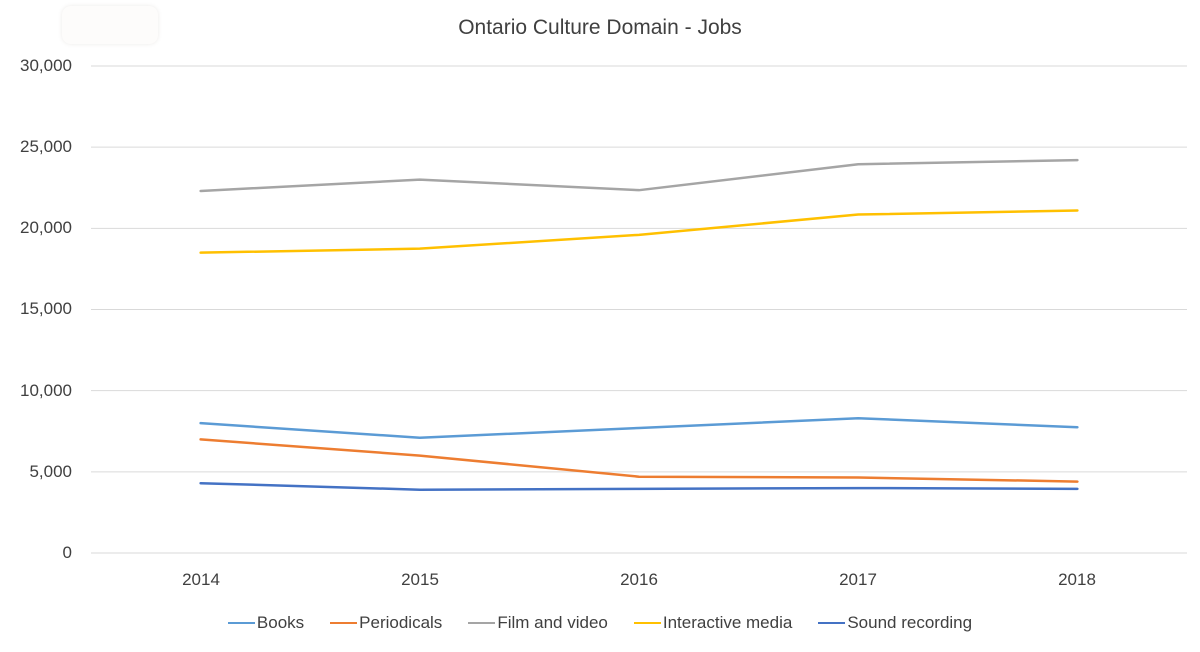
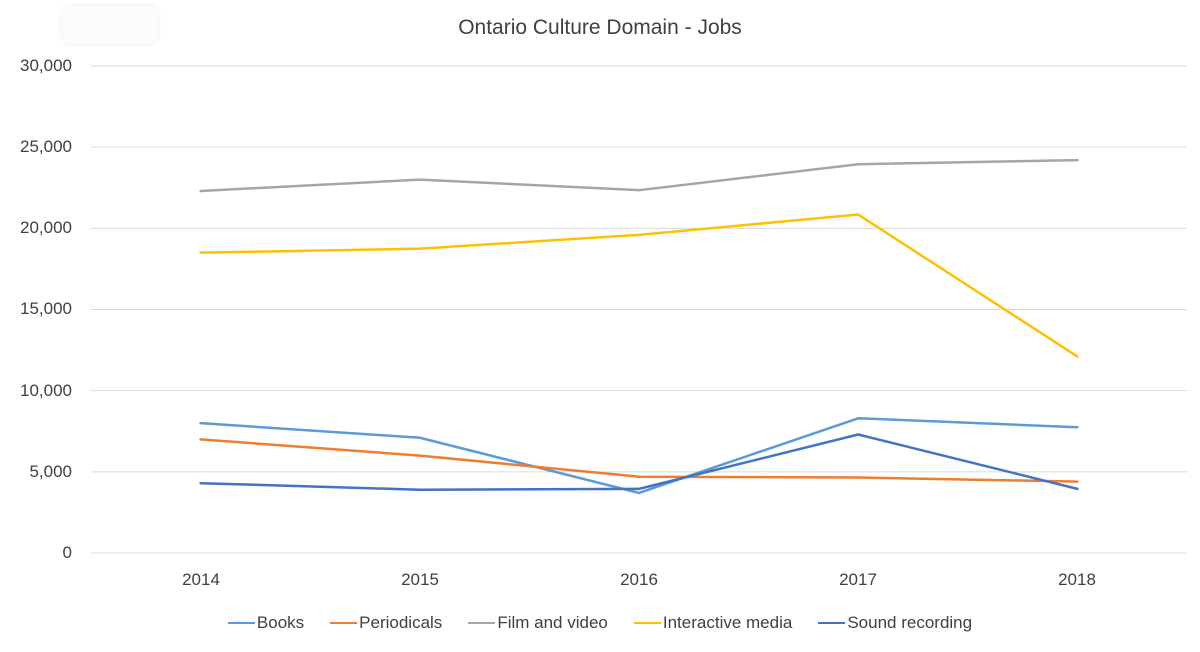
Books/2016: 7700 -> 3700
Sound recording/2017: 4000 -> 7300
Interactive media/2018: 21100 -> 12100
